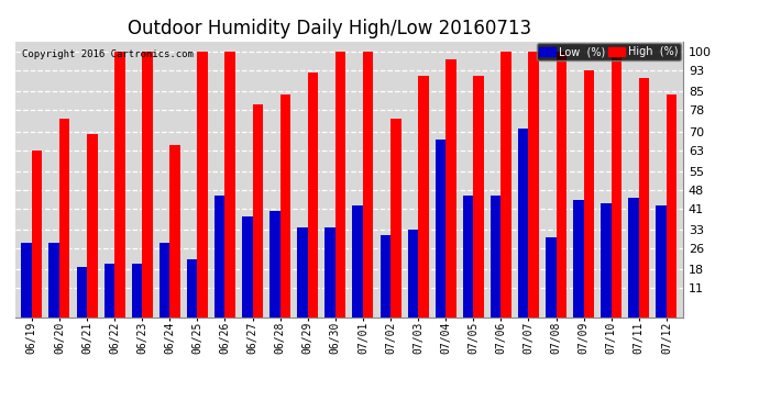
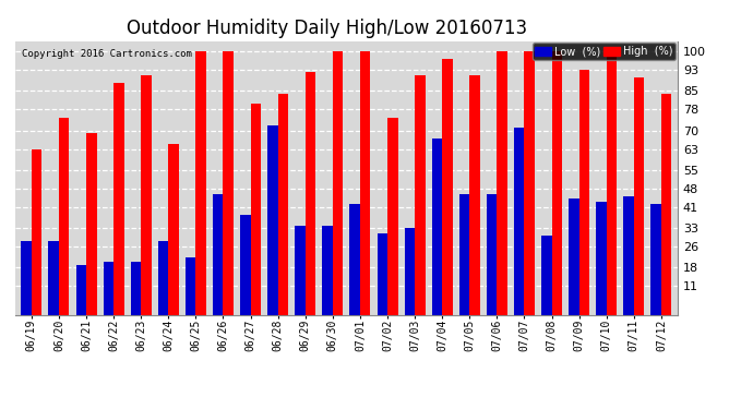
High (%)/06/22: 100 -> 88
High (%)/06/23: 100 -> 91
Low (%)/06/28: 40 -> 72
